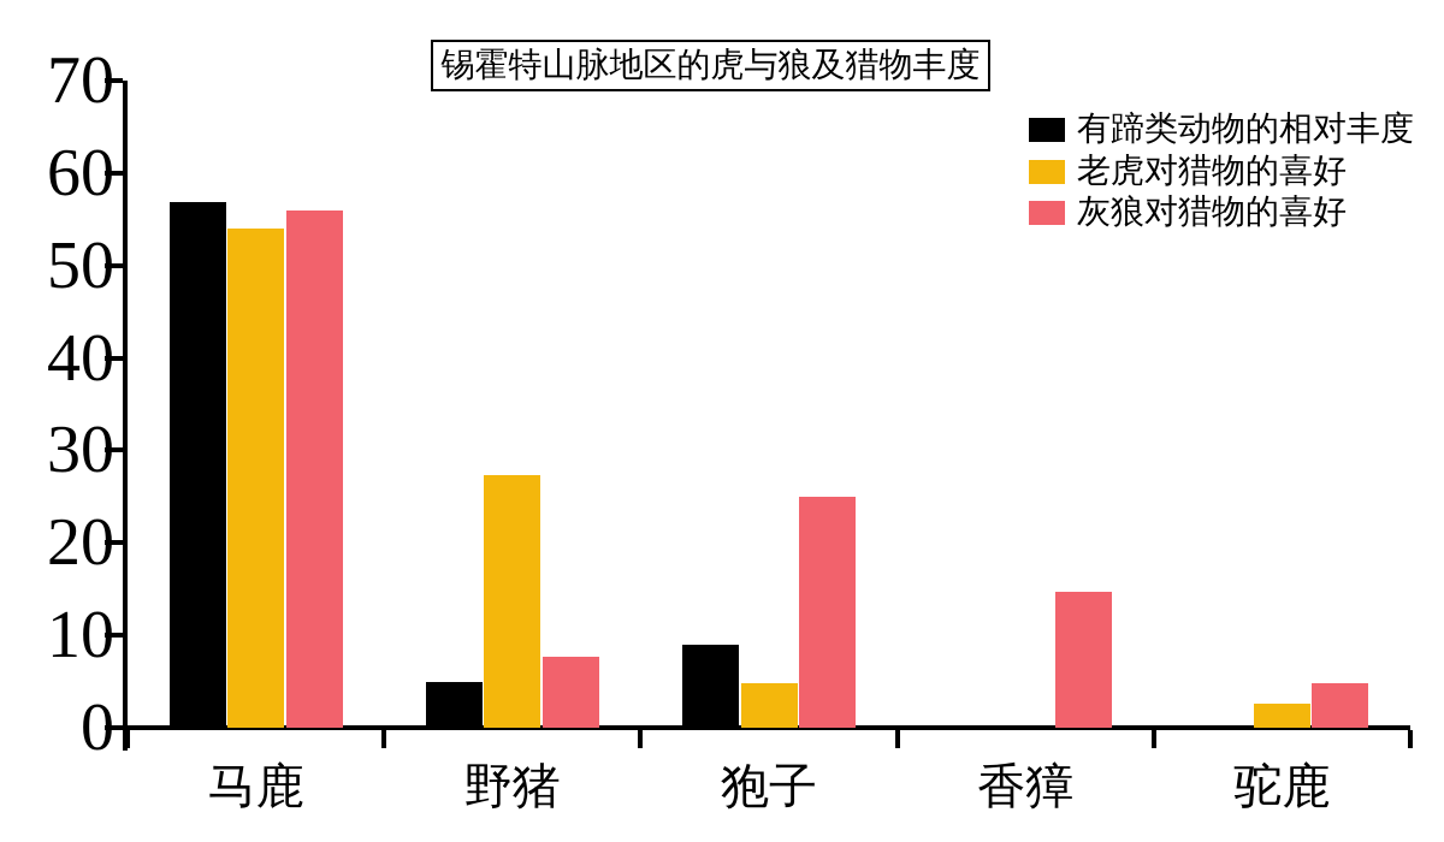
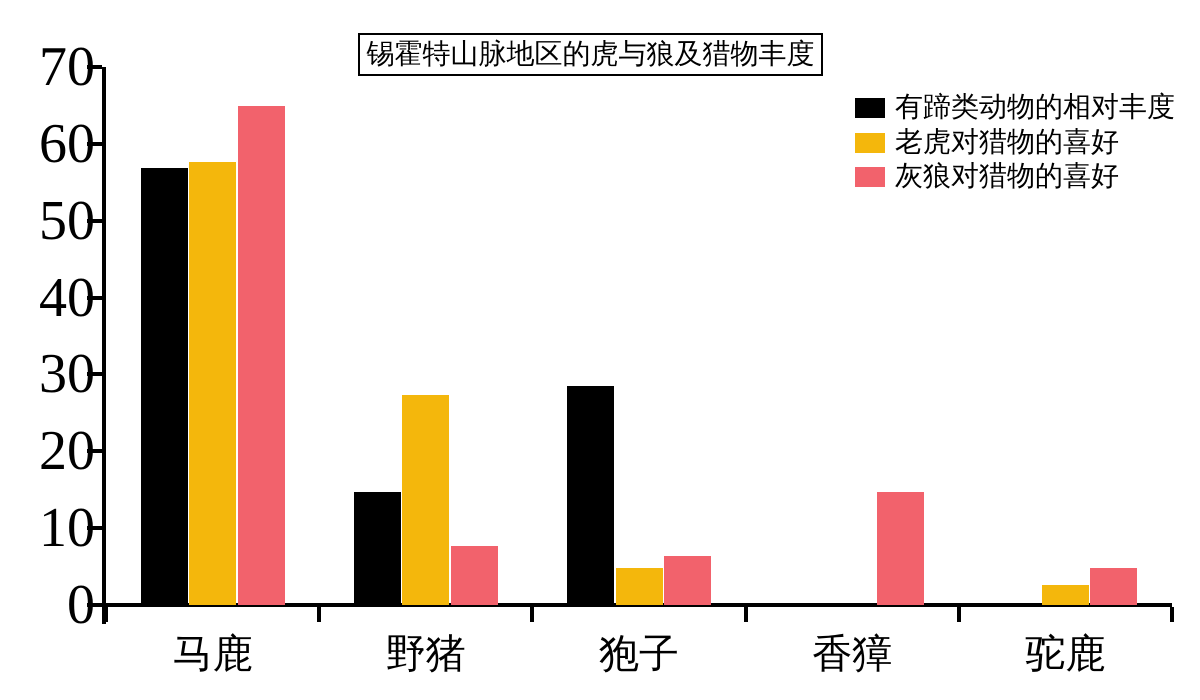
老虎对猎物的喜好/马鹿: 54 -> 58
灰狼对猎物的喜好/马鹿: 56 -> 65
有蹄类动物的相对丰度/野猪: 5 -> 15
有蹄类动物的相对丰度/狍子: 9 -> 28
灰狼对猎物的喜好/狍子: 25 -> 6
